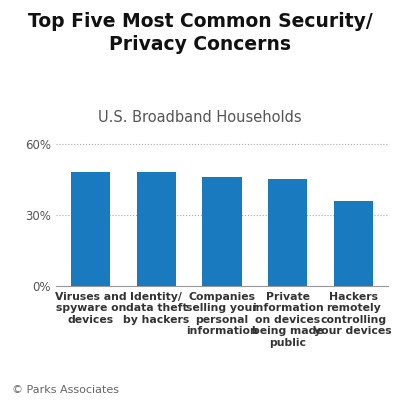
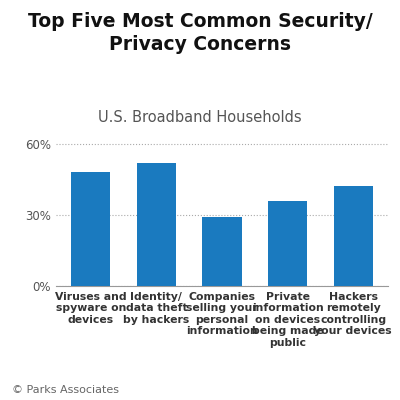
Identity/ data theft by hackers: 48% -> 52%
Companies selling your personal information: 46% -> 29%
Private information on devices being made public: 45% -> 36%
Hackers remotely controlling your devices: 36% -> 42%
